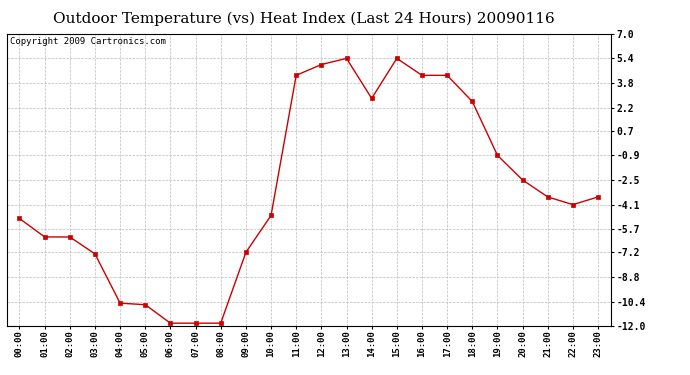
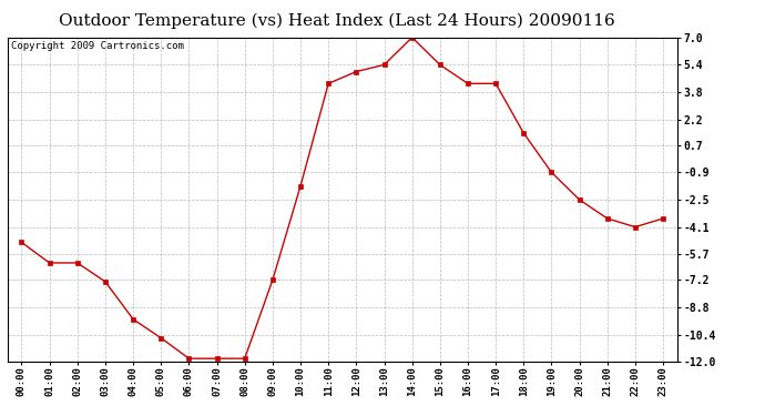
04:00: -10.5 -> -9.5
10:00: -4.8 -> -1.7
14:00: 2.8 -> 7.0
18:00: 2.6 -> 1.4
